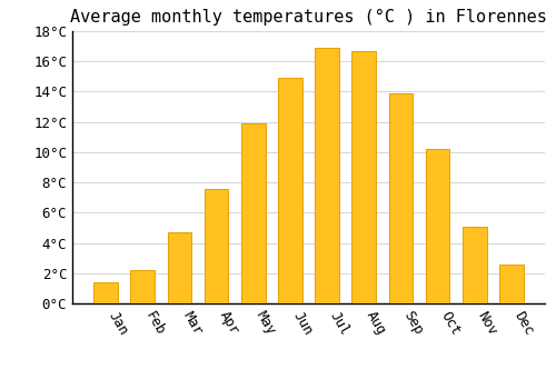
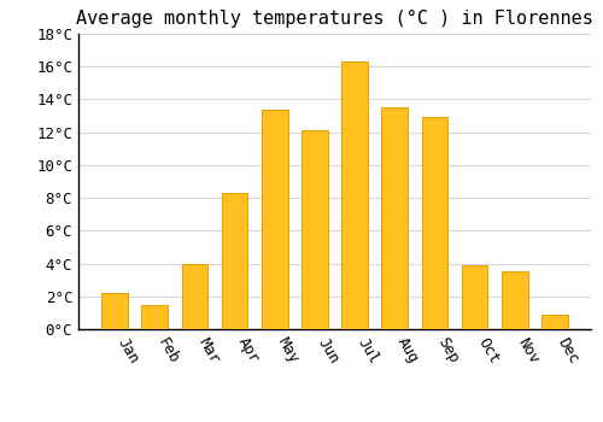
Jan: 1.4°C -> 2.2°C
Feb: 2.2°C -> 1.5°C
Mar: 4.7°C -> 4.0°C
Apr: 7.6°C -> 8.3°C
May: 11.9°C -> 13.4°C
Jun: 14.9°C -> 12.1°C
Jul: 16.9°C -> 16.3°C
Aug: 16.7°C -> 13.5°C
Sep: 13.9°C -> 12.9°C
Oct: 10.2°C -> 3.9°C
Nov: 5.1°C -> 3.5°C
Dec: 2.6°C -> 0.9°C
